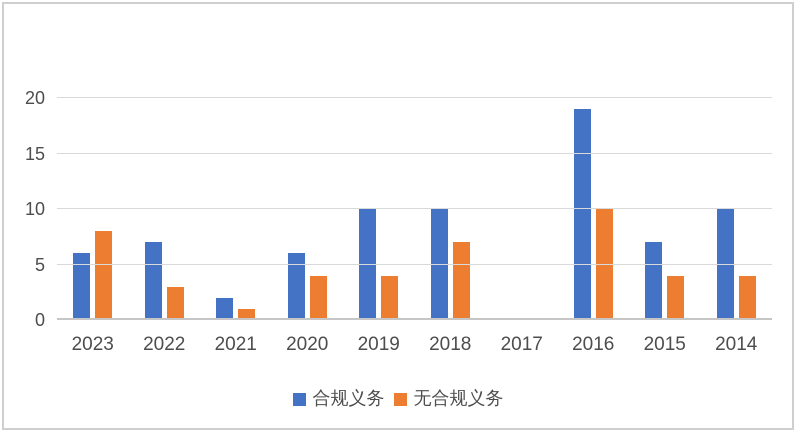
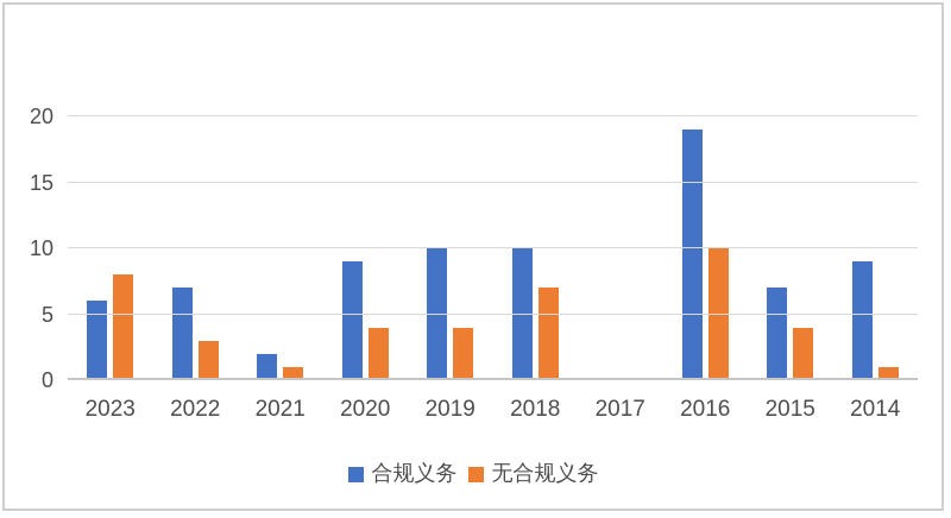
合规义务/2020: 6 -> 9
合规义务/2014: 10 -> 9
无合规义务/2014: 4 -> 1
